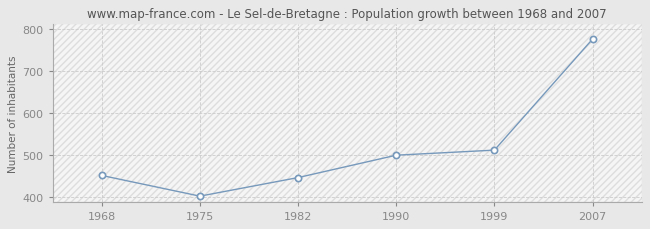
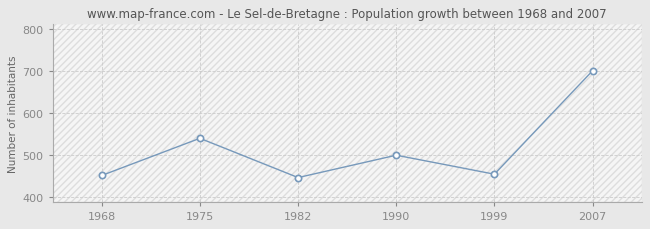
1975: 403 -> 540
1999: 512 -> 455
2007: 775 -> 700
